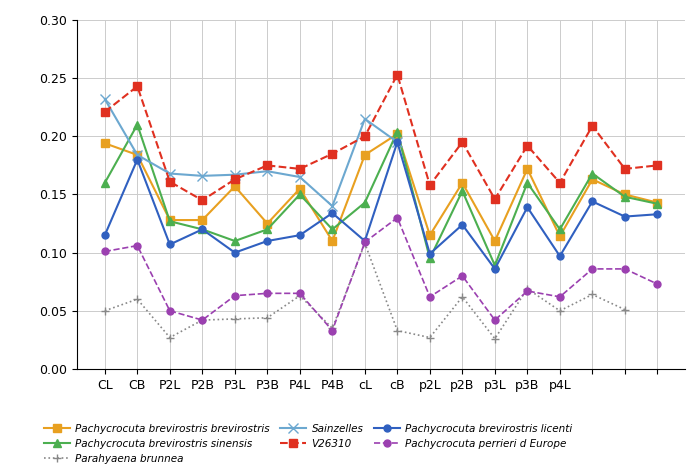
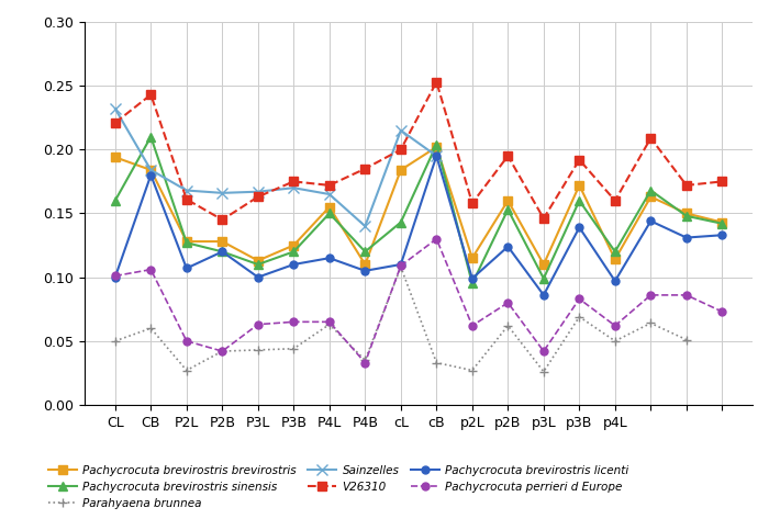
Pachycrocuta brevirostris licenti/CL: 0.115 -> 0.100
Pachycrocuta brevirostris brevirostris/P3L: 0.157 -> 0.113
Pachycrocuta brevirostris licenti/P4B: 0.134 -> 0.105
Pachycrocuta brevirostris sinensis/p3L: 0.089 -> 0.099
Pachycrocuta perrieri d Europe/p3B: 0.067 -> 0.083
